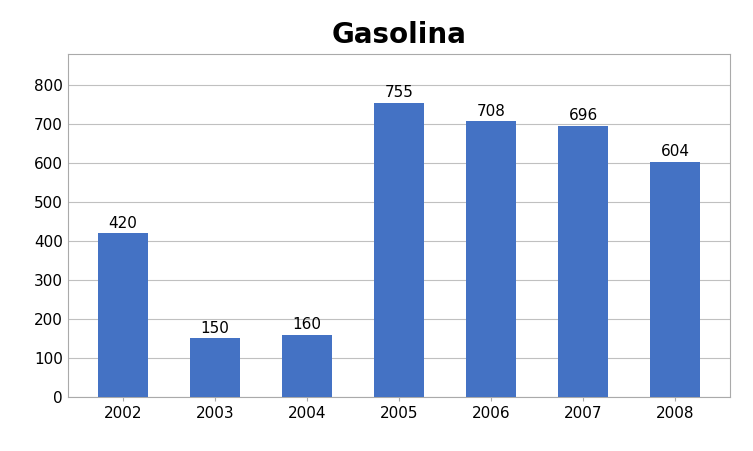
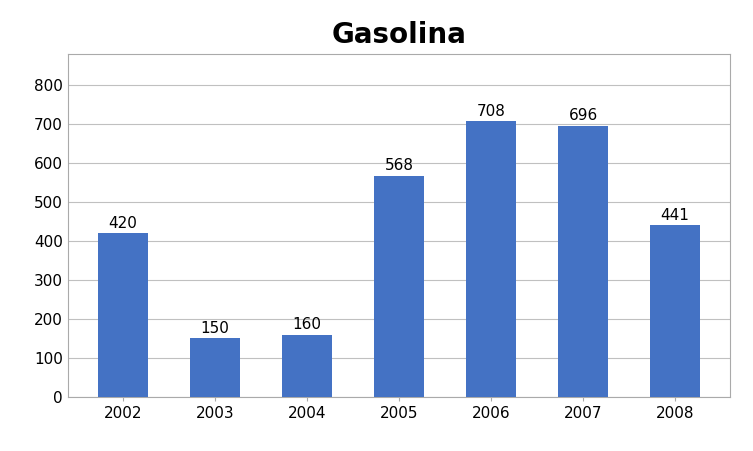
2005: 755 -> 568
2008: 604 -> 441
